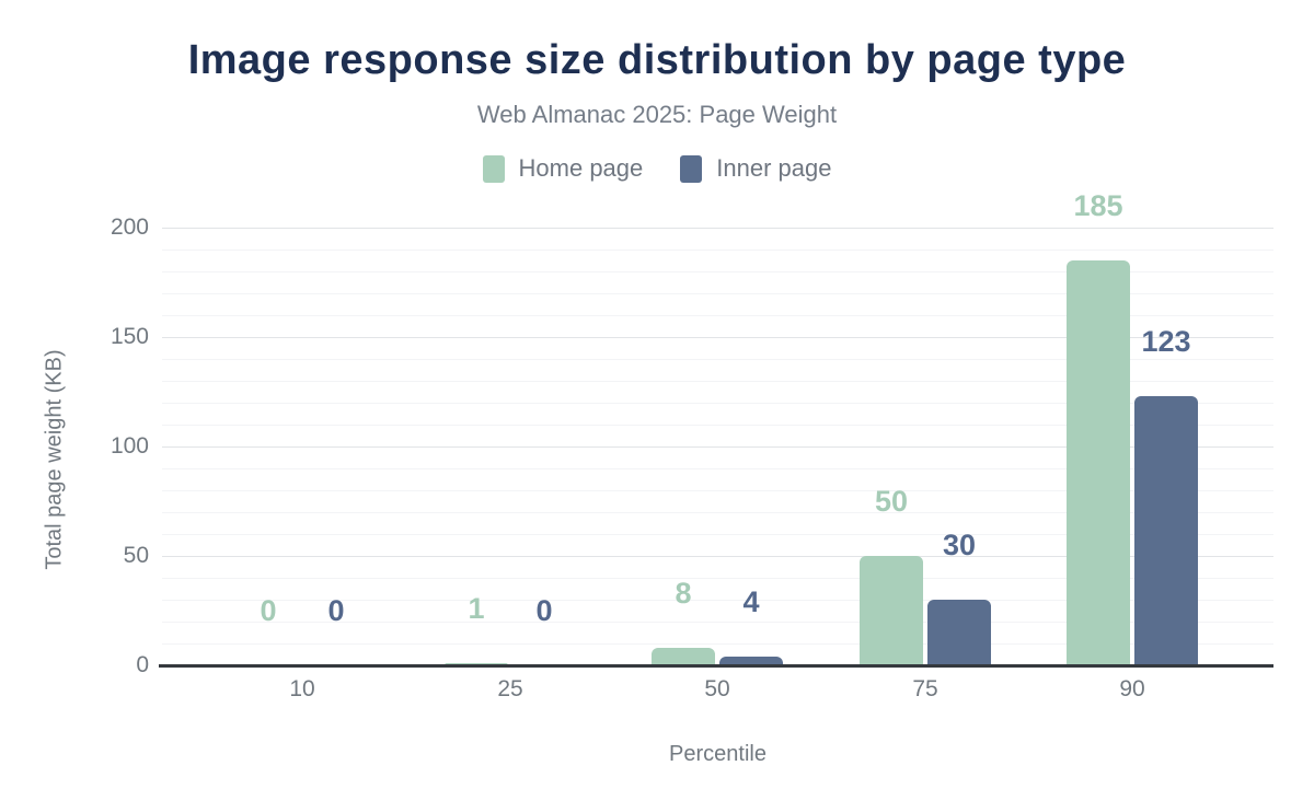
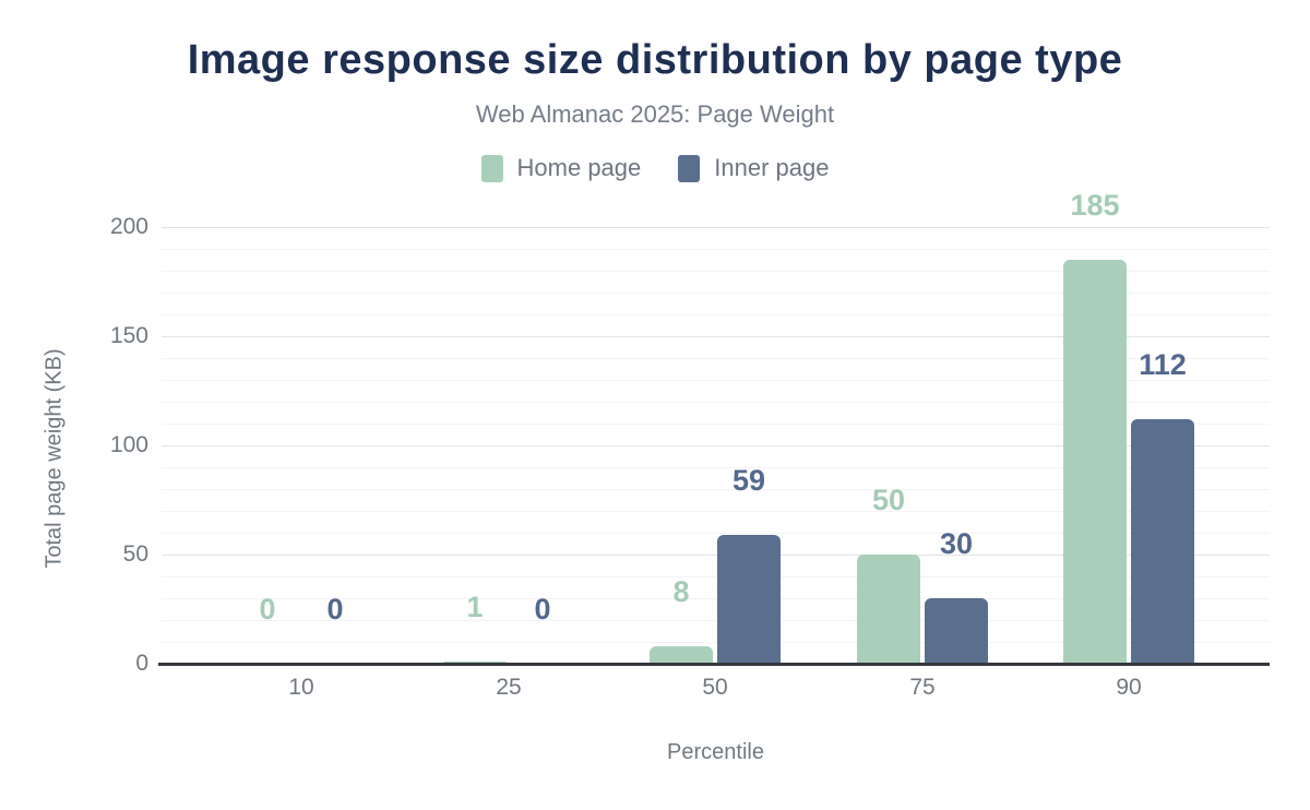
Inner page/50: 4 -> 59
Inner page/90: 123 -> 112
